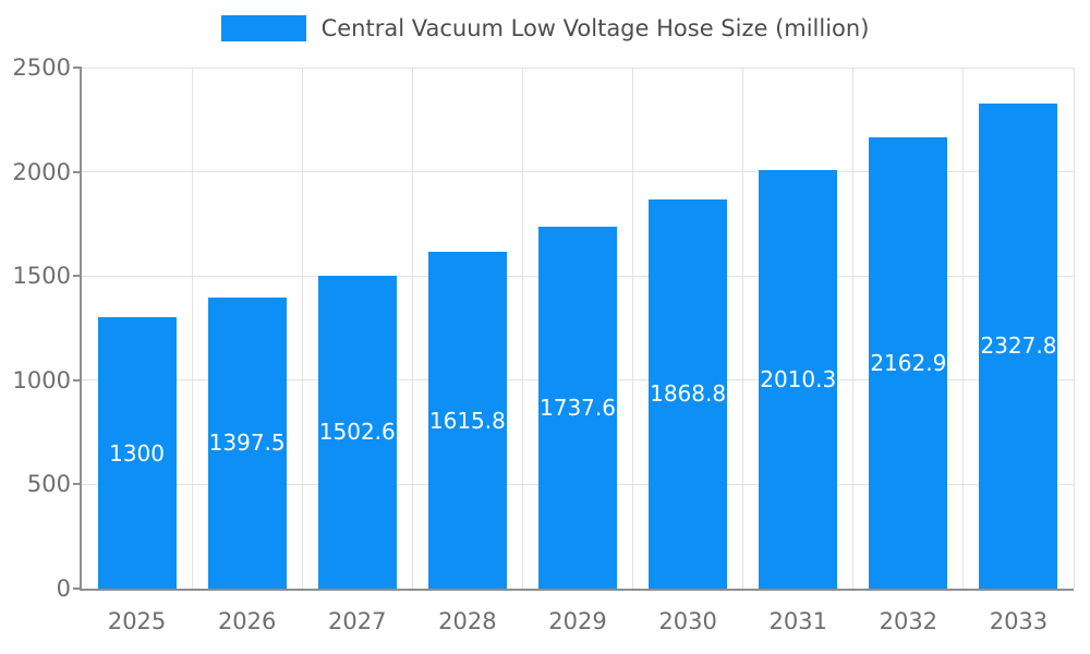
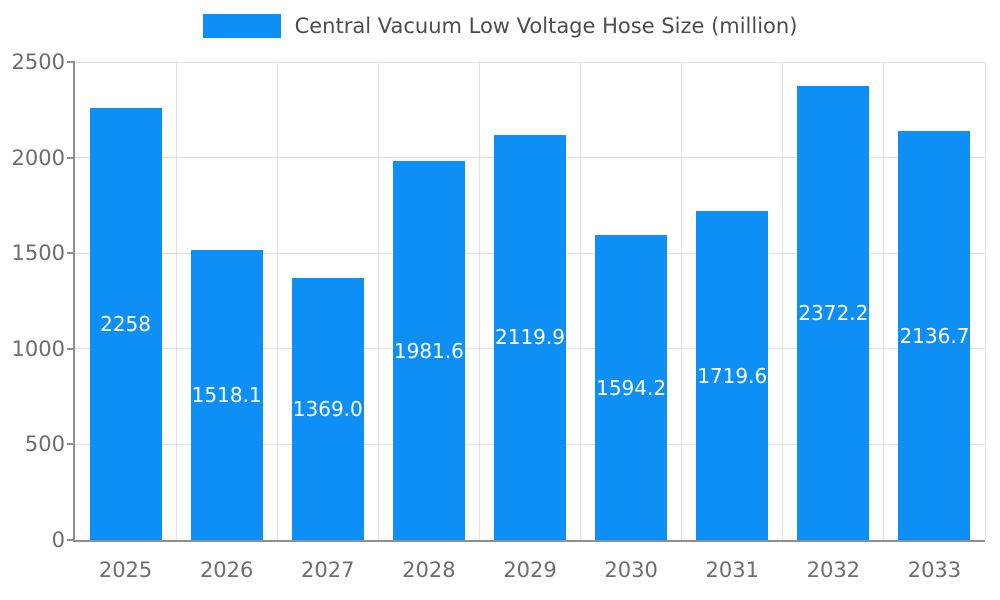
2025: 1300 -> 2258
2026: 1397.5 -> 1518.1
2027: 1502.6 -> 1369.0
2028: 1615.8 -> 1981.6
2029: 1737.6 -> 2119.9
2030: 1868.8 -> 1594.2
2031: 2010.3 -> 1719.6
2032: 2162.9 -> 2372.2
2033: 2327.8 -> 2136.7
